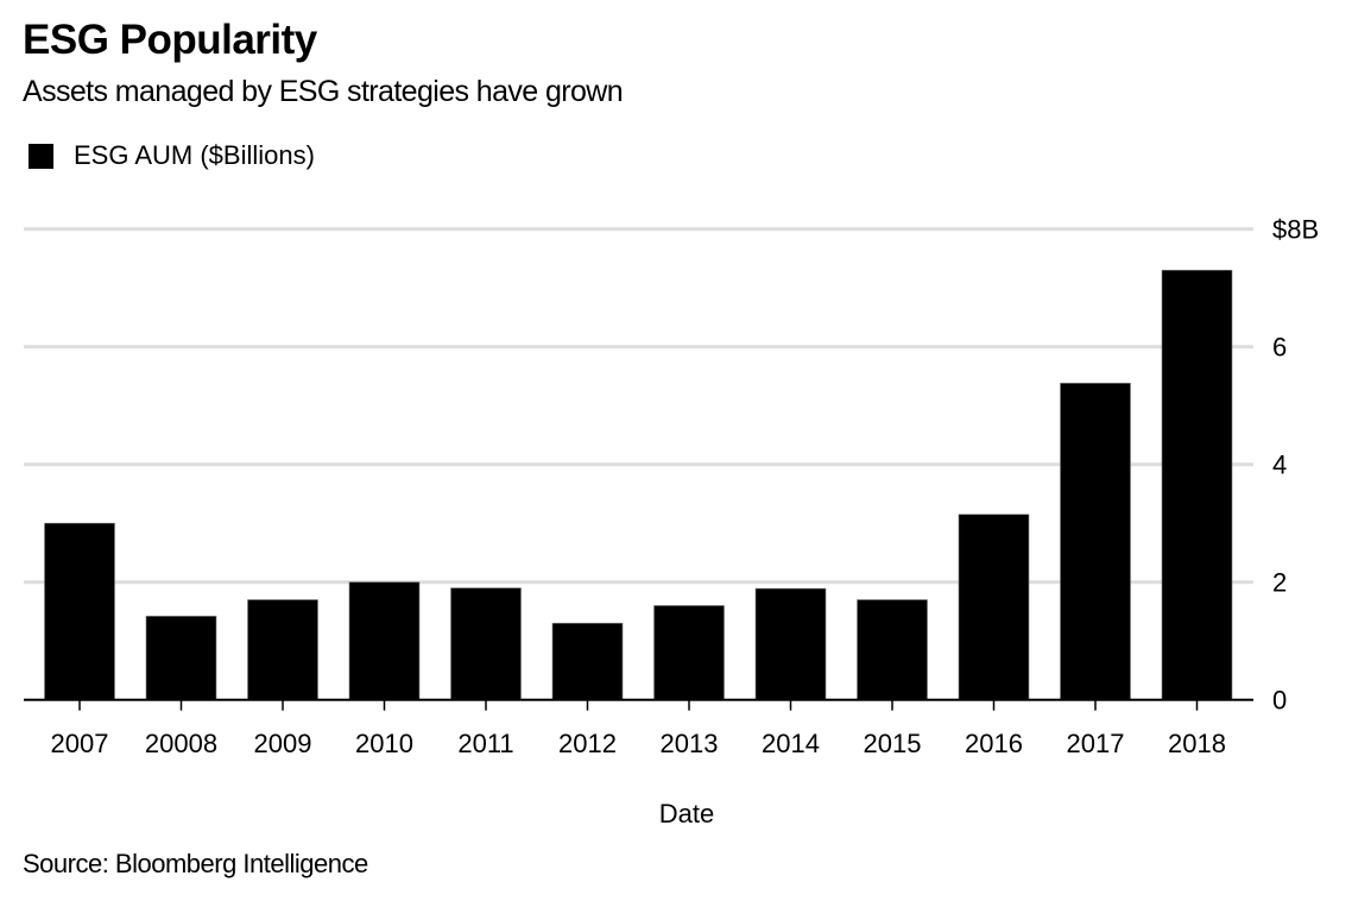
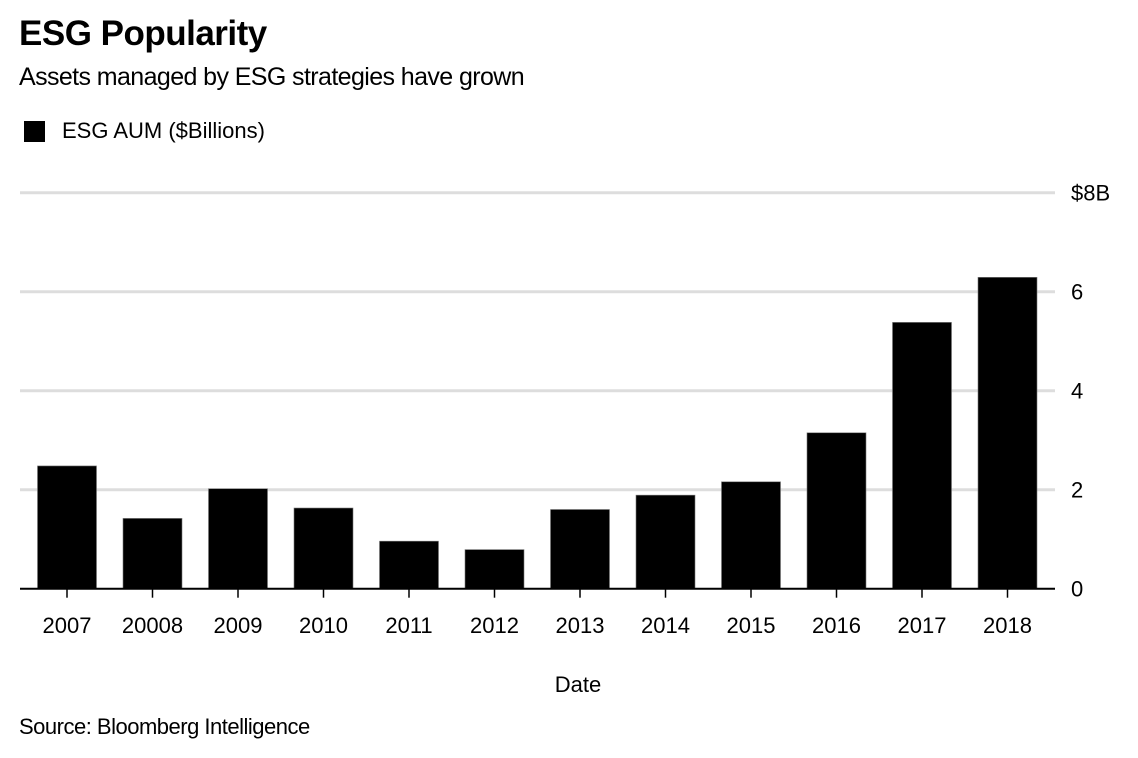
2007: $3.0B -> $2.5B
2009: $1.7B -> $2.0B
2010: $2.0B -> $1.6B
2011: $1.9B -> $1.0B
2012: $1.3B -> $0.8B
2015: $1.7B -> $2.2B
2018: $7.3B -> $6.3B
